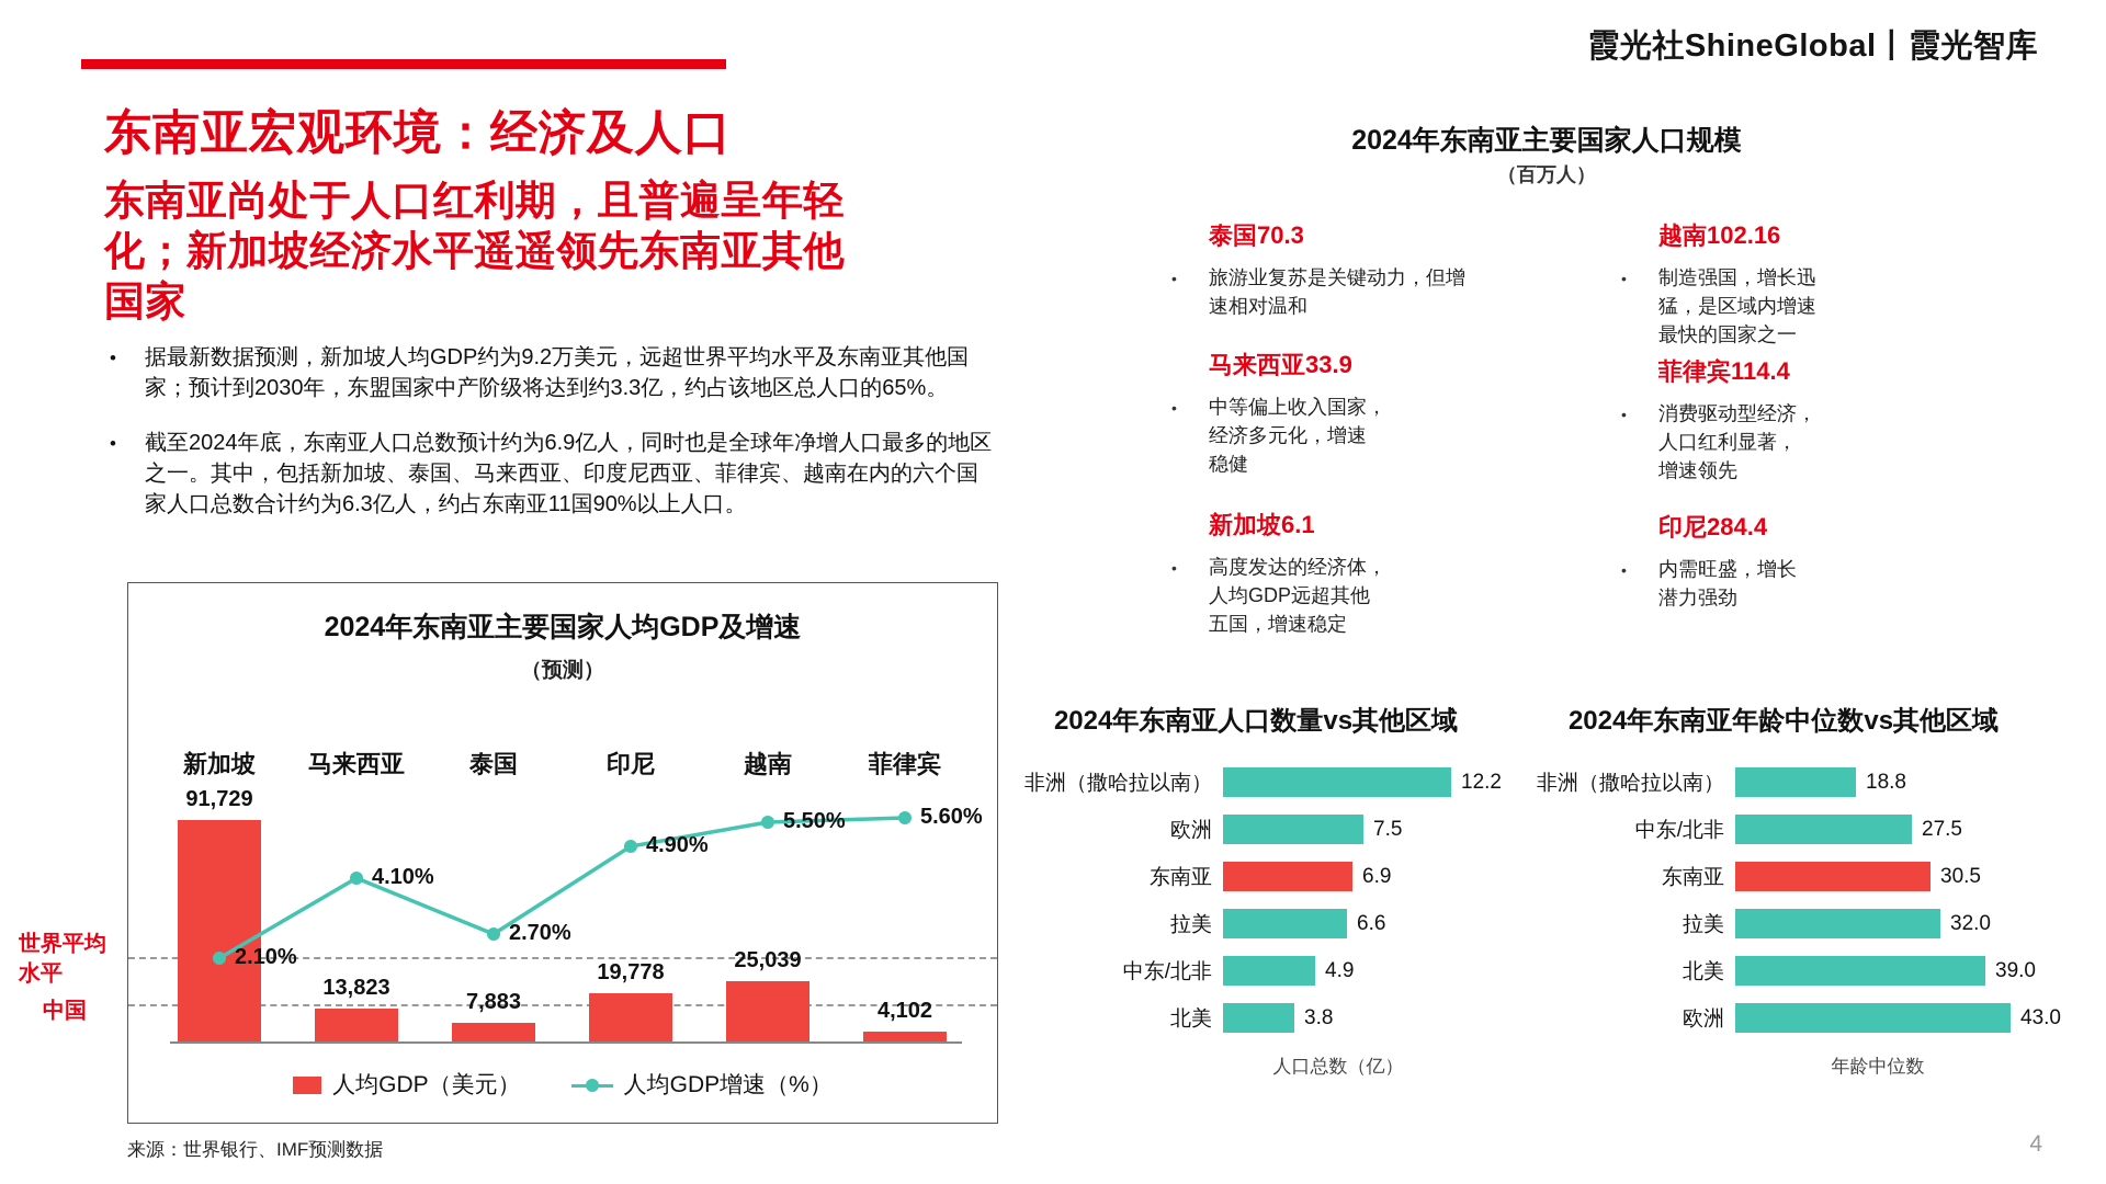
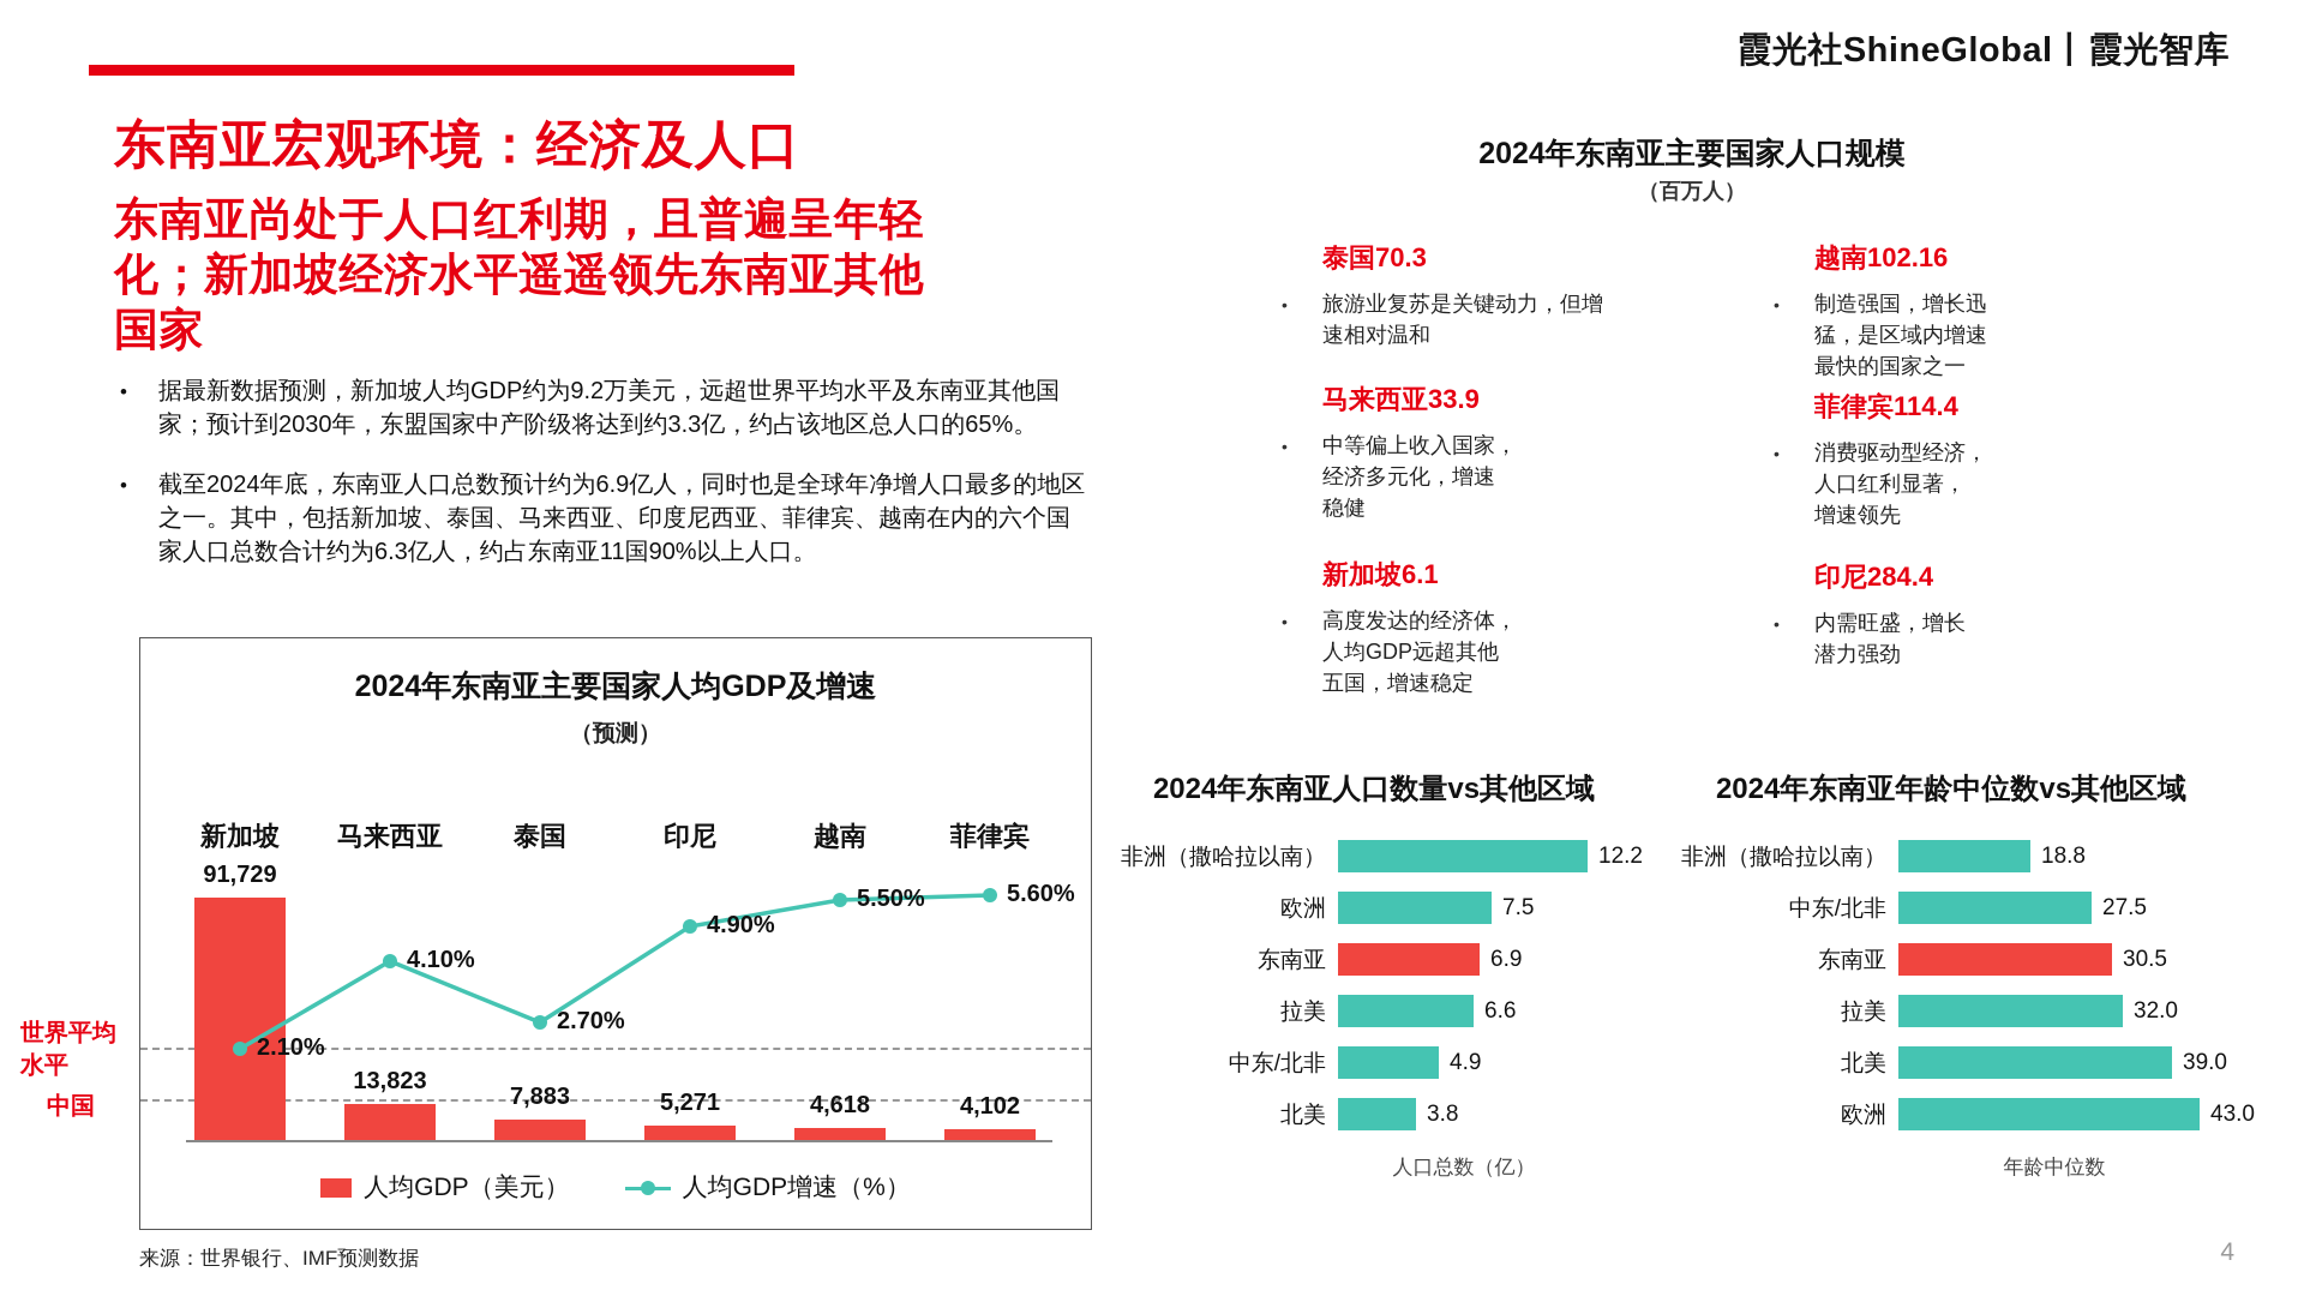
2024年东南亚主要国家人均GDP及增速/人均GDP（美元）/印尼: 19,778 -> 5,271
2024年东南亚主要国家人均GDP及增速/人均GDP（美元）/越南: 25,039 -> 4,618
